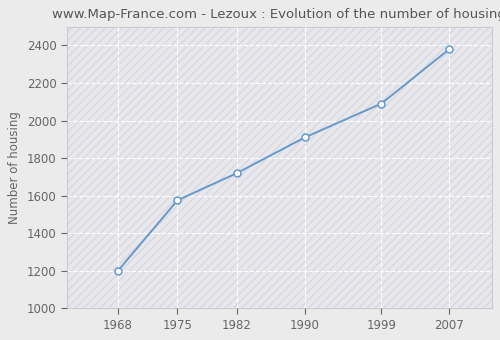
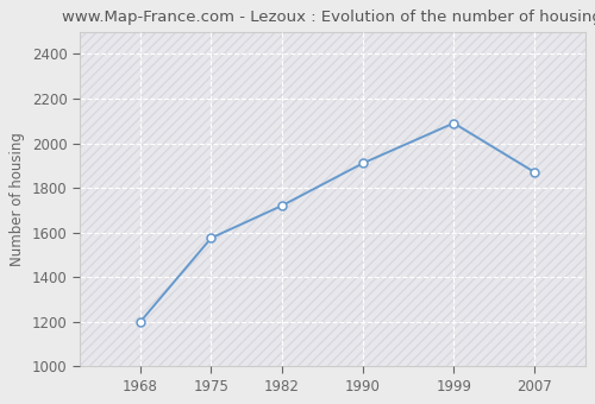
2007: 2380 -> 1870
